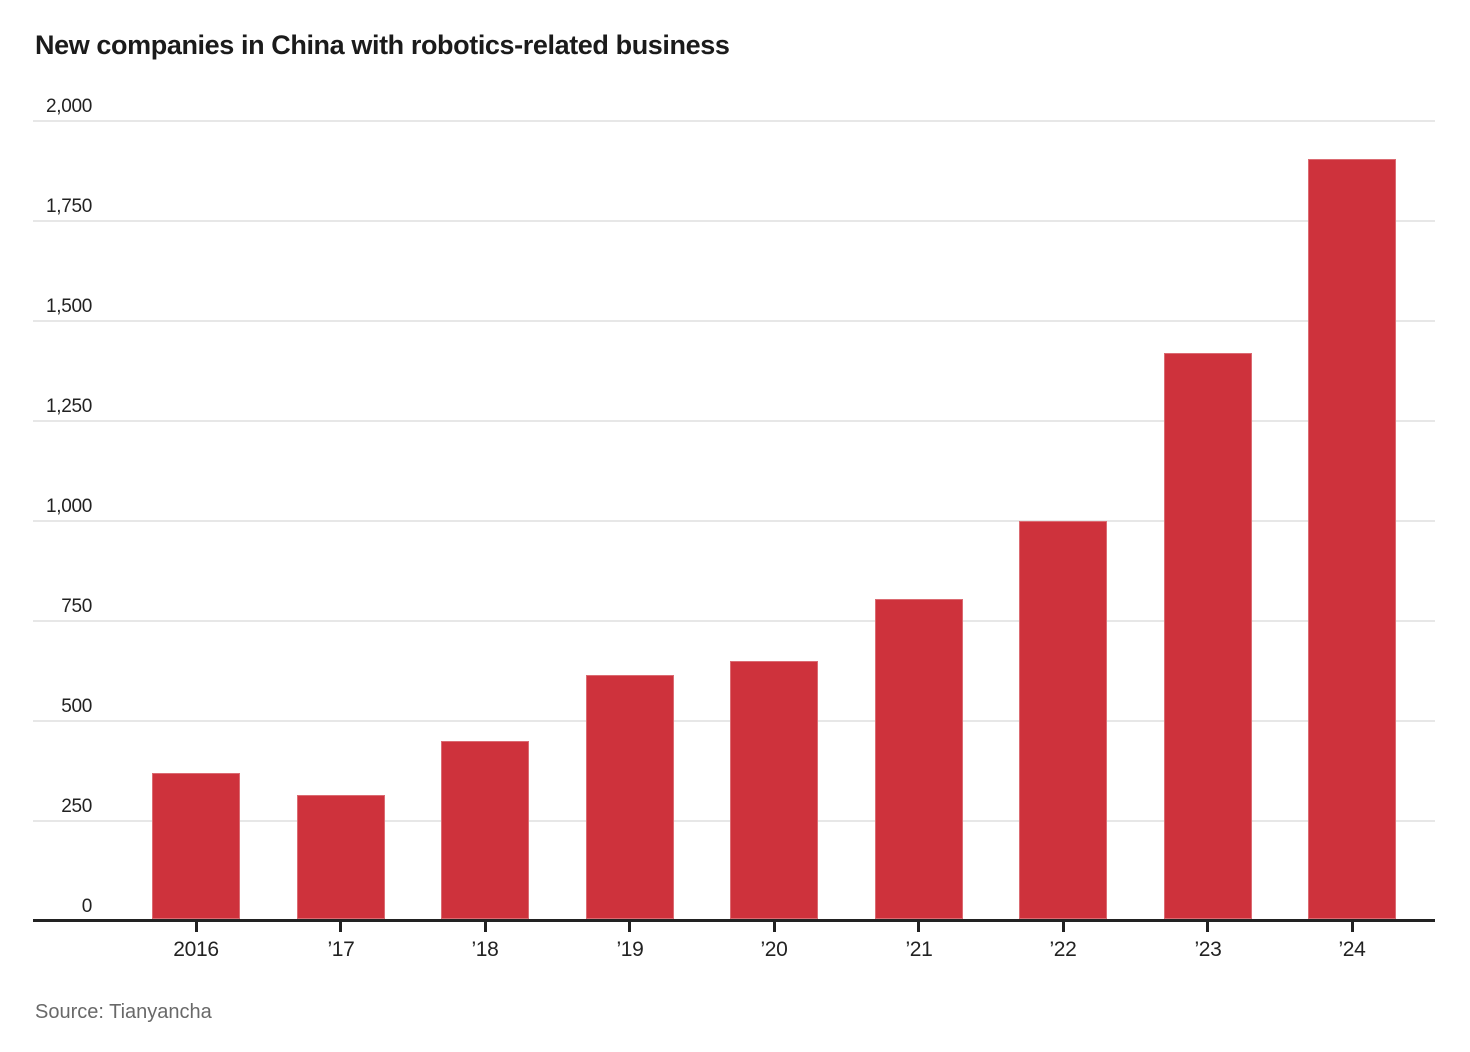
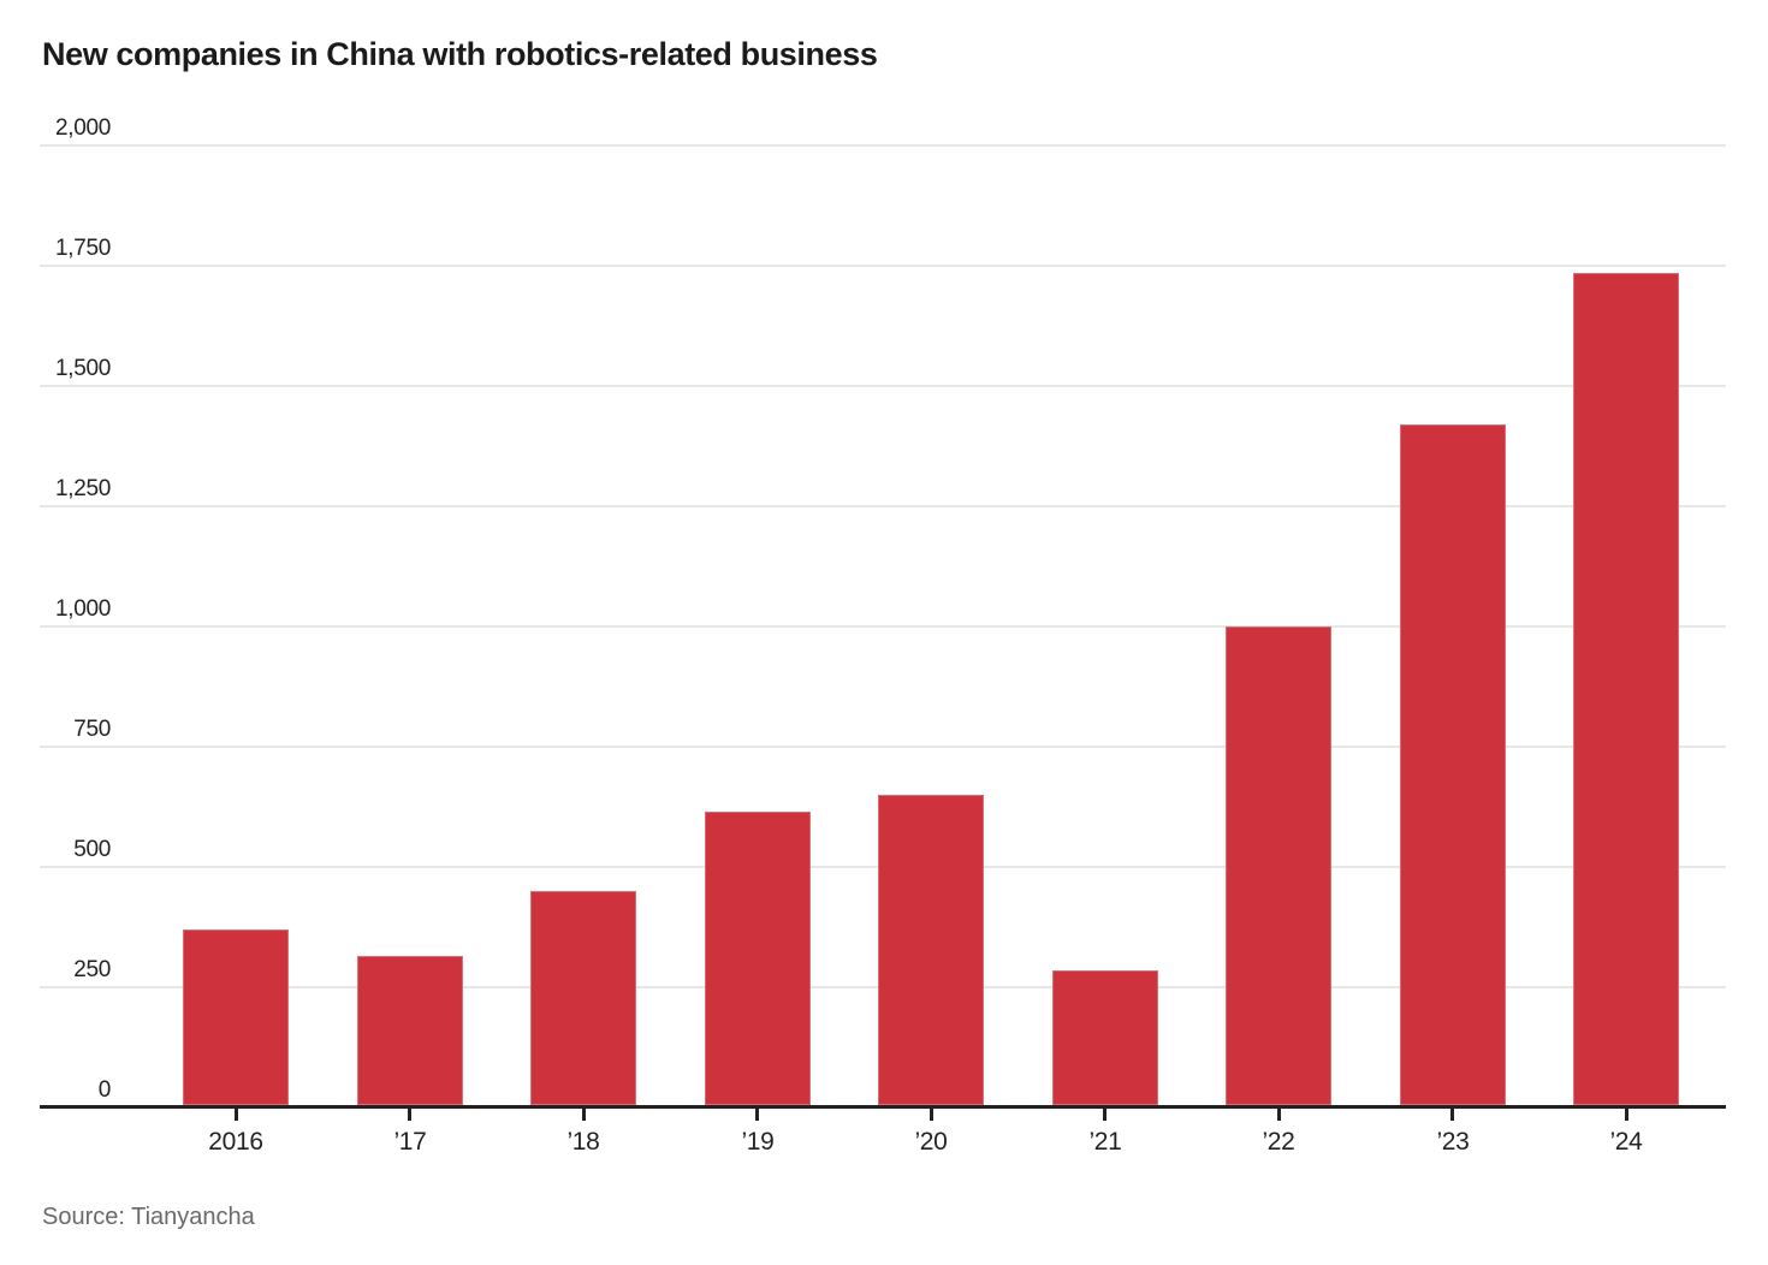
’21: 800 -> 280
’24: 1900 -> 1730
